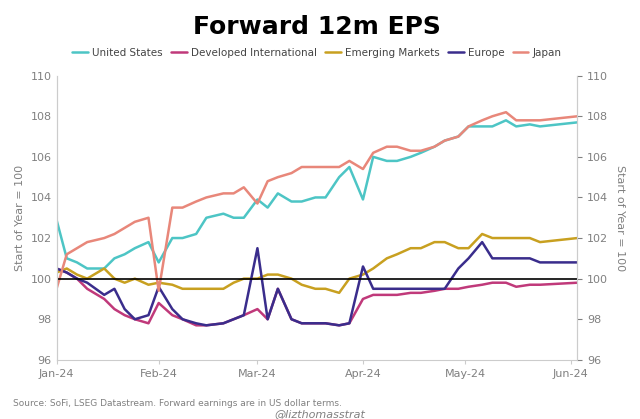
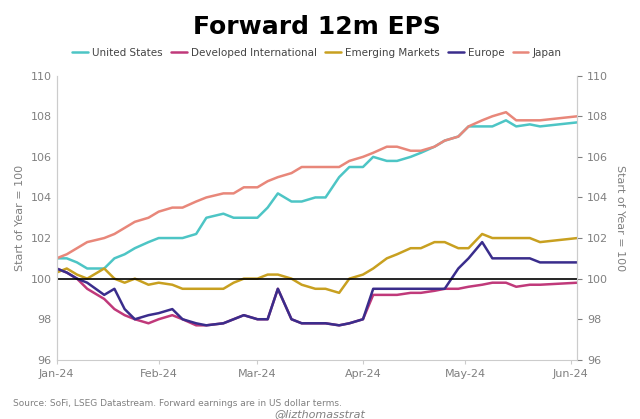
United States/Jan-24: 102.9 -> 101.0
Japan/Jan-24: 99.5 -> 101.0
United States/Feb-24: 100.8 -> 102.0
Developed International/Feb-24: 98.8 -> 98.0
Europe/Feb-24: 99.6 -> 98.3
Japan/Feb-24: 99.4 -> 103.3
United States/Mar-24: 103.9 -> 103.0
Developed International/Mar-24: 98.5 -> 98.0
Europe/Mar-24: 101.5 -> 98.0
Japan/Mar-24: 103.7 -> 104.5
United States/Apr-24: 103.9 -> 105.5
Developed International/Apr-24: 99.0 -> 98.0
Europe/Apr-24: 100.6 -> 98.0
Japan/Apr-24: 105.4 -> 106.0
